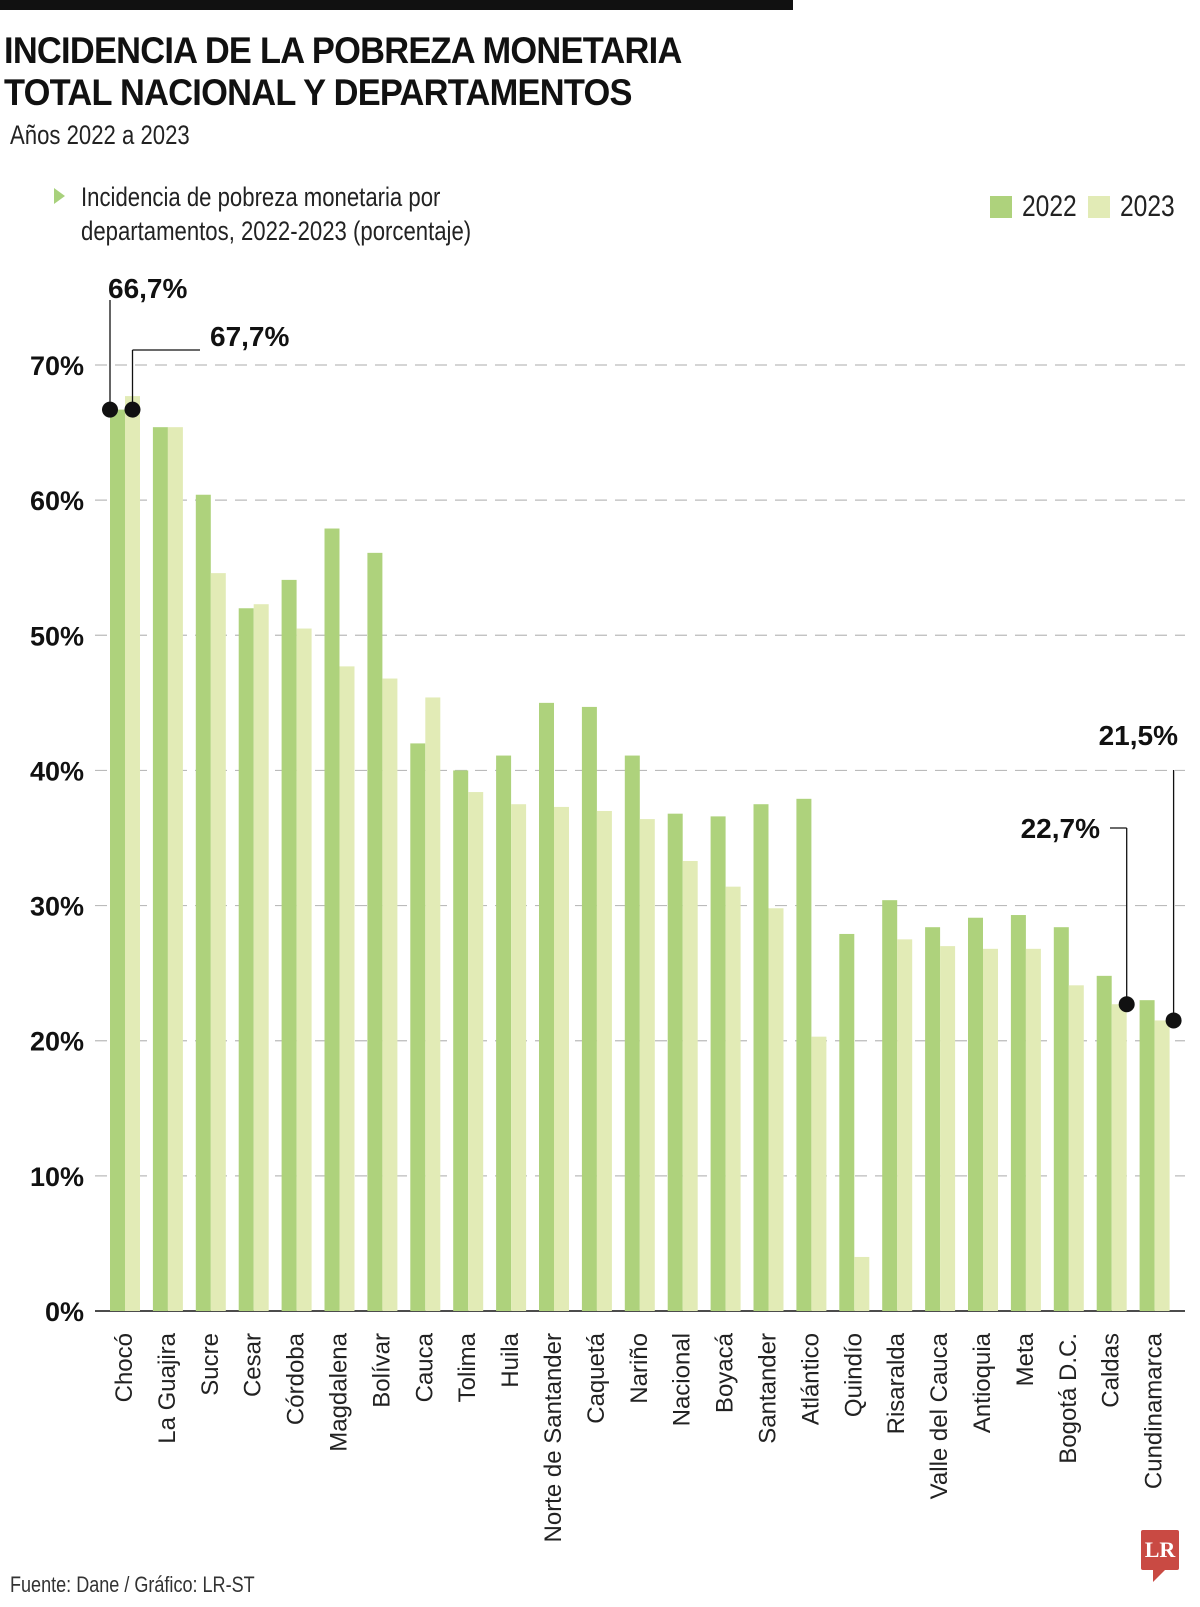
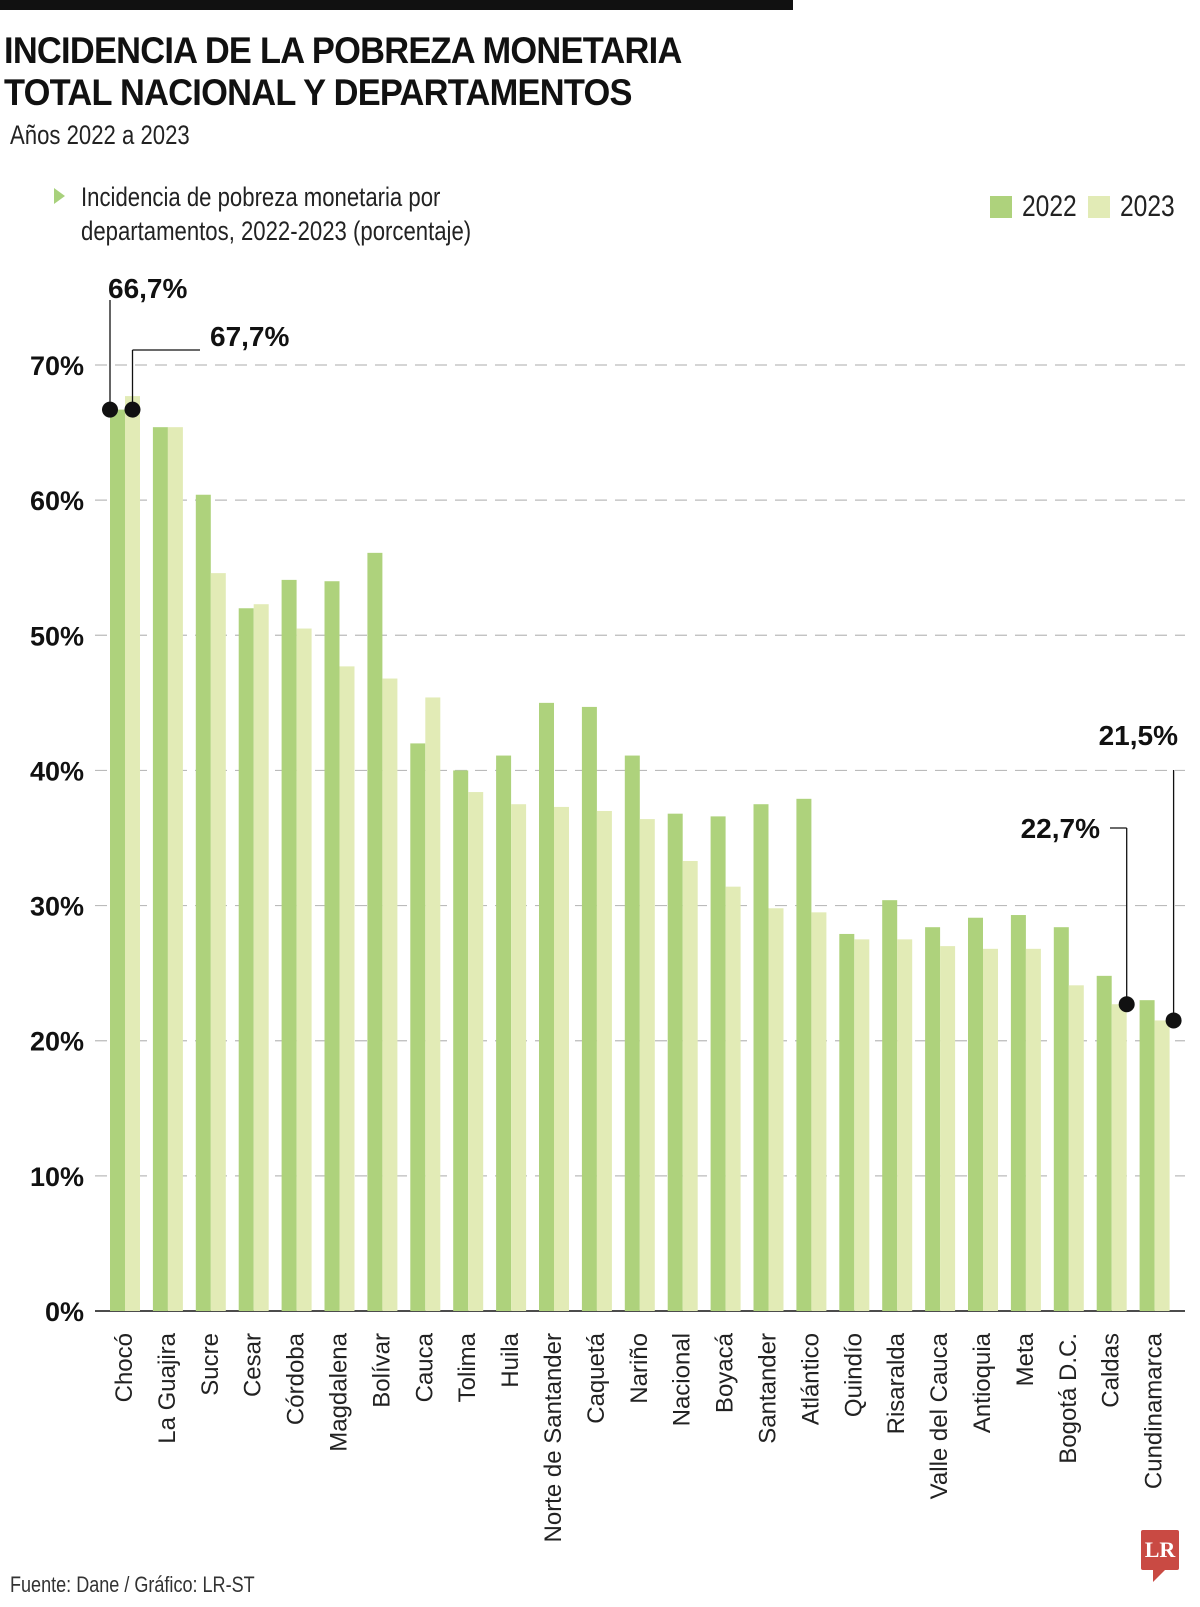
2022/Magdalena: 57.9% -> 54.0%
2023/Atlántico: 20.3% -> 29.5%
2023/Quindío: 4.0% -> 27.5%
